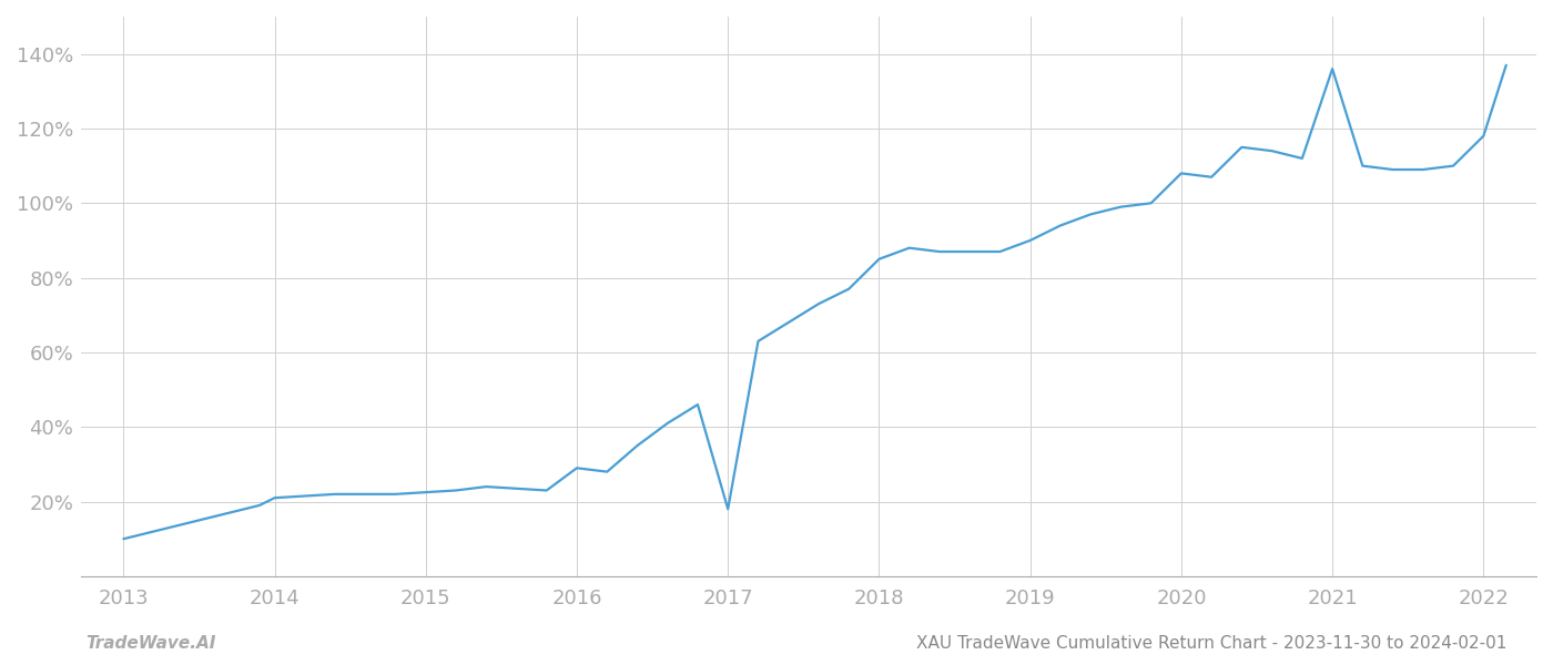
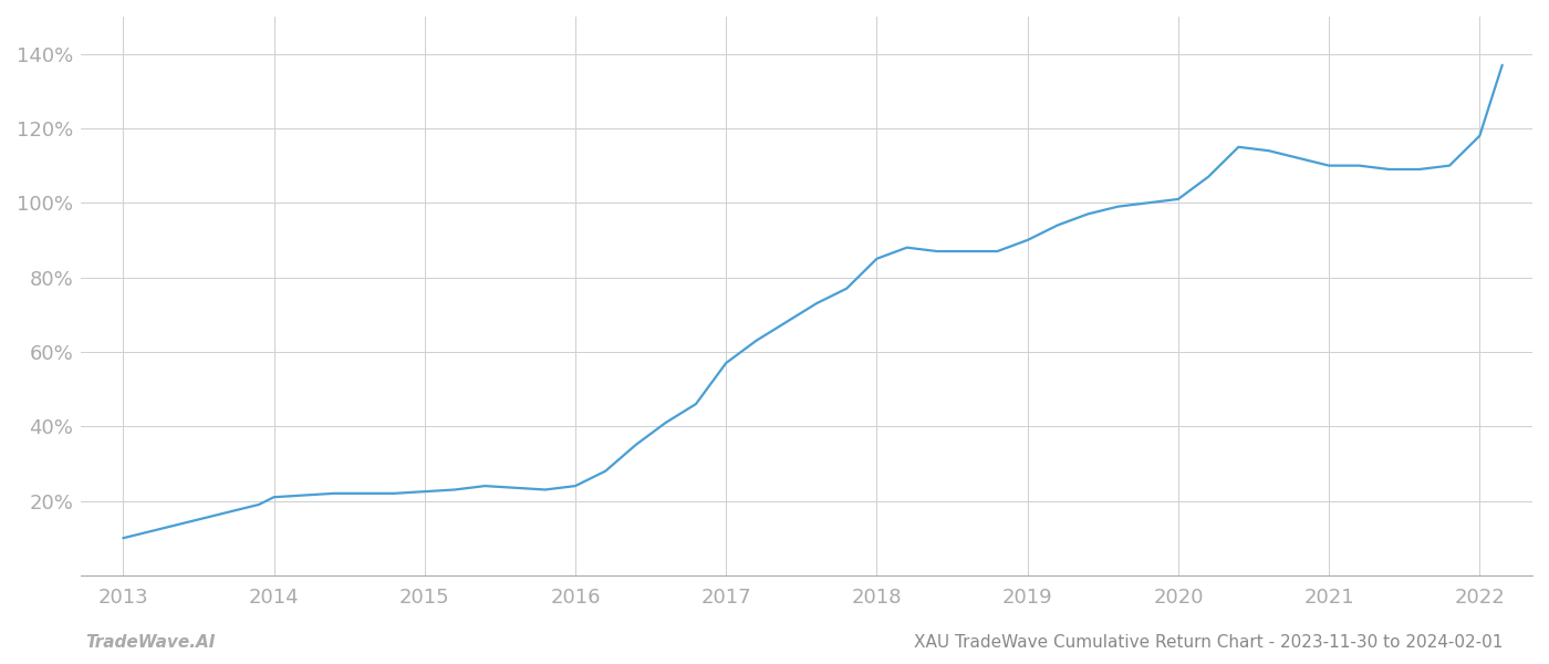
2016: 29.0% -> 24.0%
2017: 18.0% -> 57.0%
2020: 108.0% -> 101.0%
2021: 136.0% -> 110.0%
